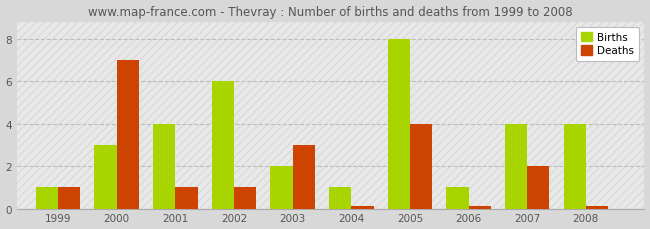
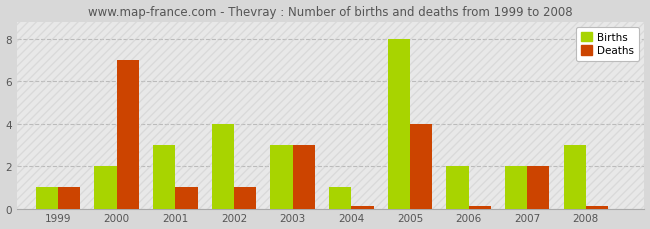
Births/2000: 3 -> 2
Births/2001: 4 -> 3
Births/2002: 6 -> 4
Births/2003: 2 -> 3
Births/2006: 1 -> 2
Births/2007: 4 -> 2
Births/2008: 4 -> 3
